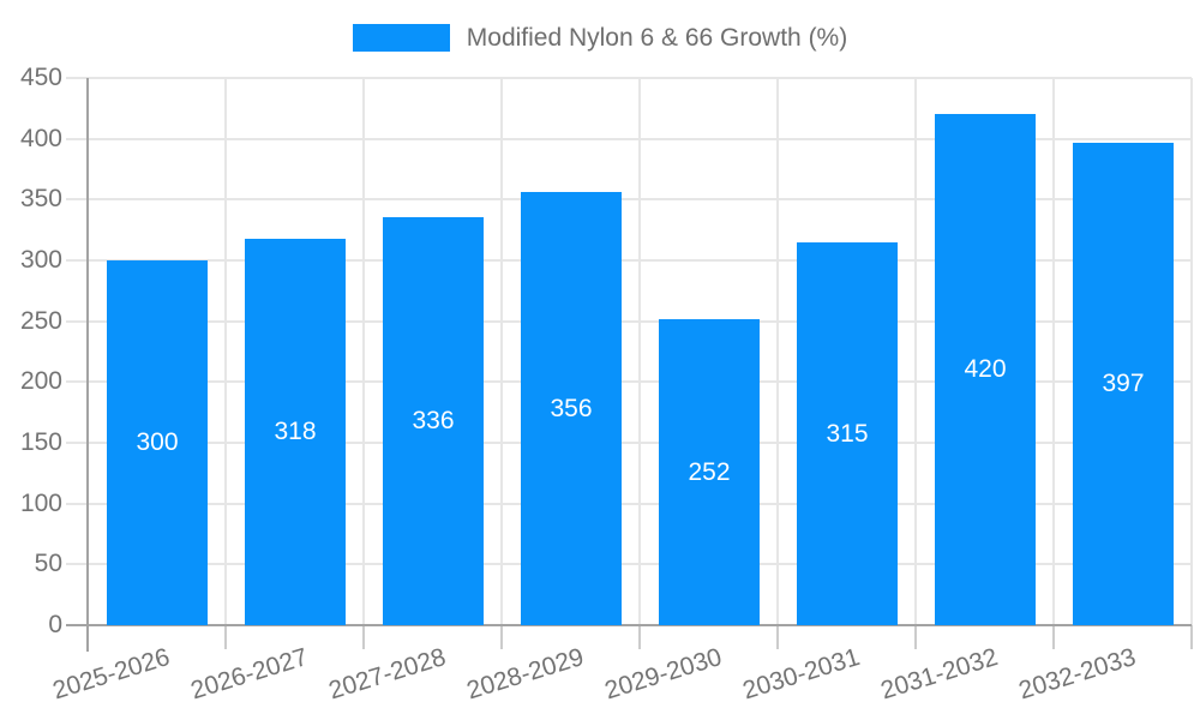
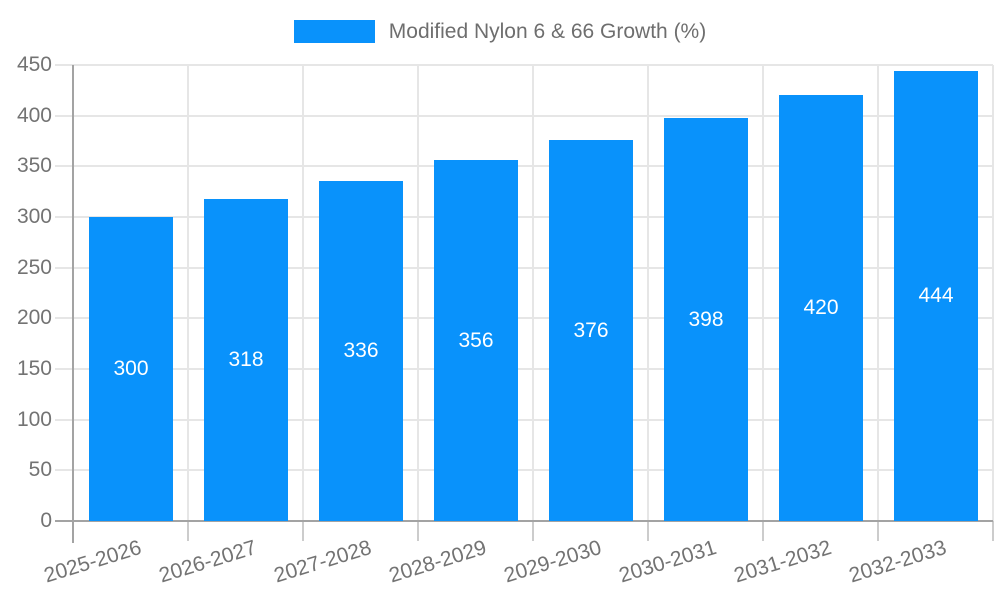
2029-2030: 252 -> 376
2030-2031: 315 -> 398
2032-2033: 397 -> 444
